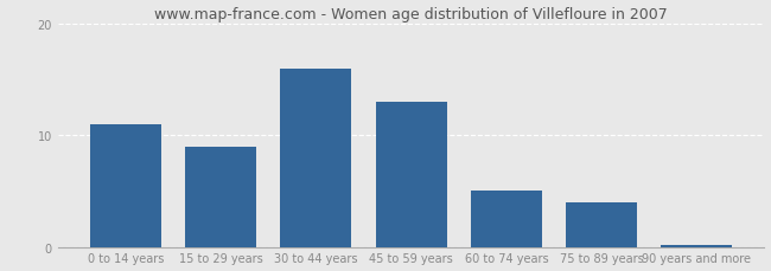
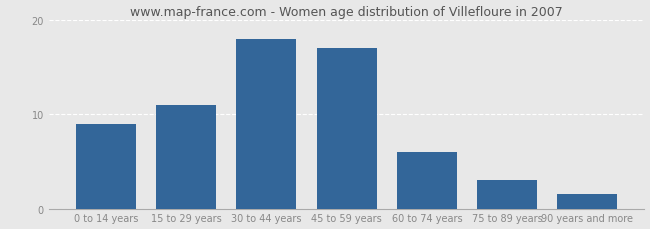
0 to 14 years: 11.0 -> 9.0
15 to 29 years: 9.0 -> 11.0
30 to 44 years: 16.0 -> 18.0
45 to 59 years: 13.0 -> 17.0
60 to 74 years: 5.0 -> 6.0
75 to 89 years: 4.0 -> 3.0
90 years and more: 0.2 -> 1.6
